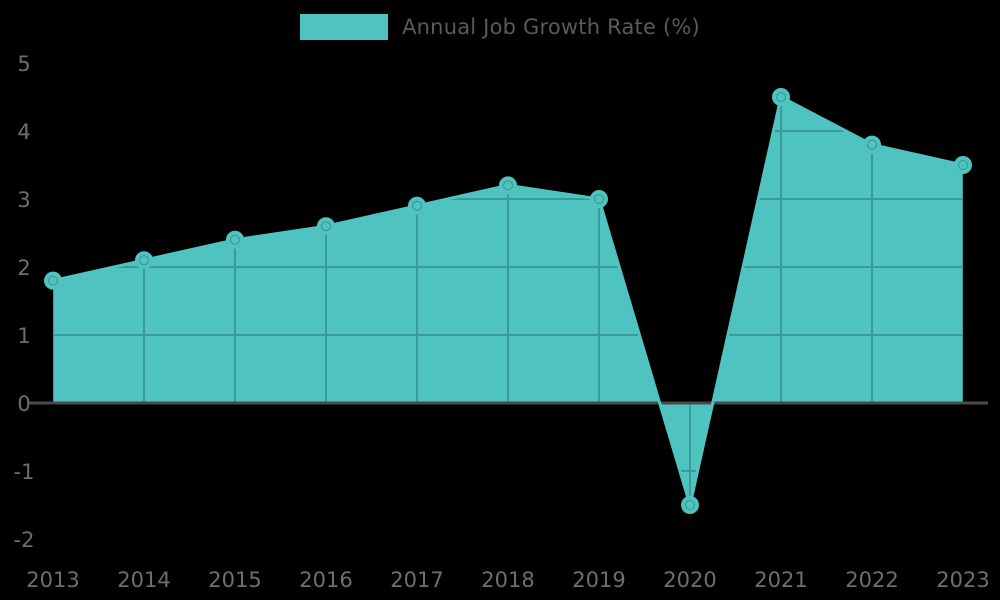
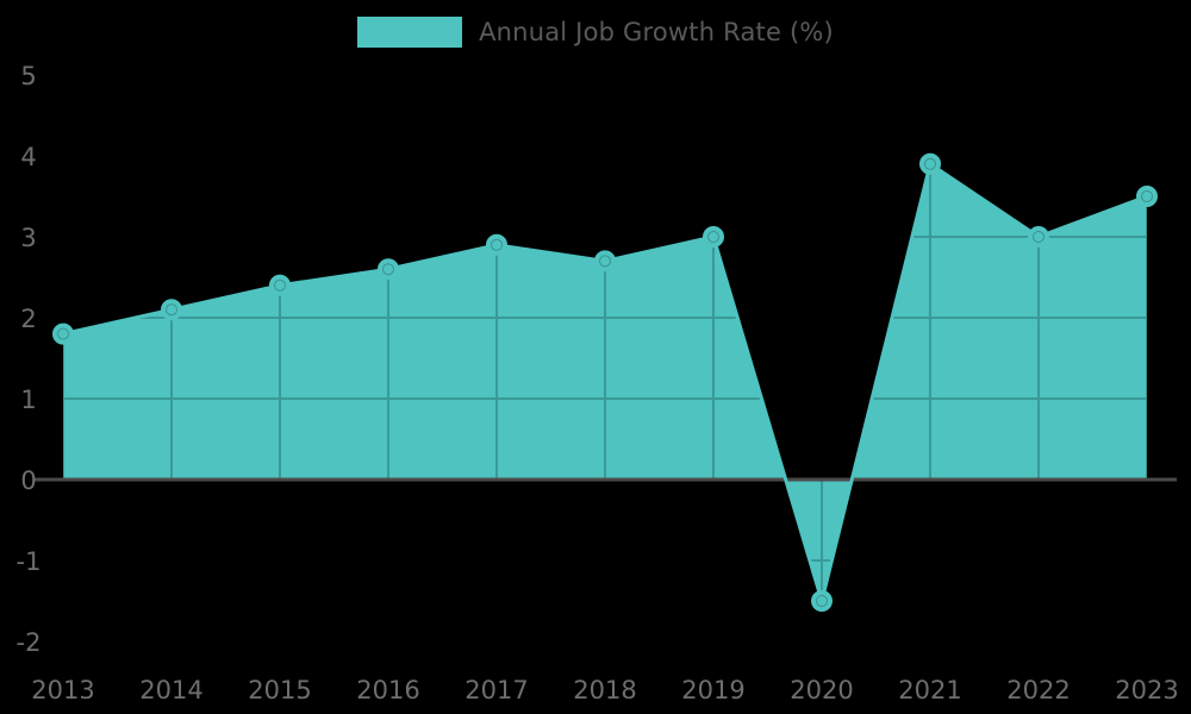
2018: 3.2 -> 2.7
2021: 4.5 -> 3.9
2022: 3.8 -> 3.0
